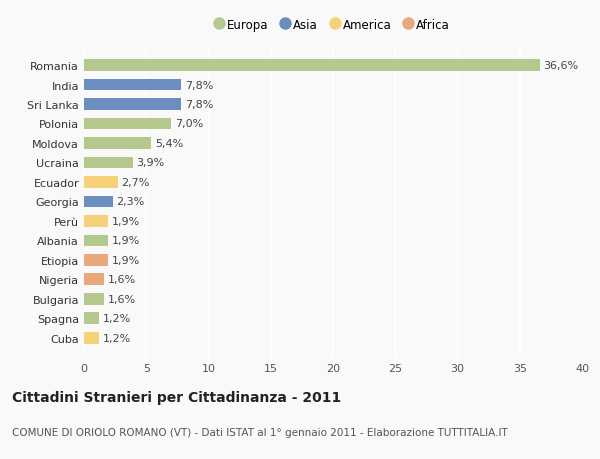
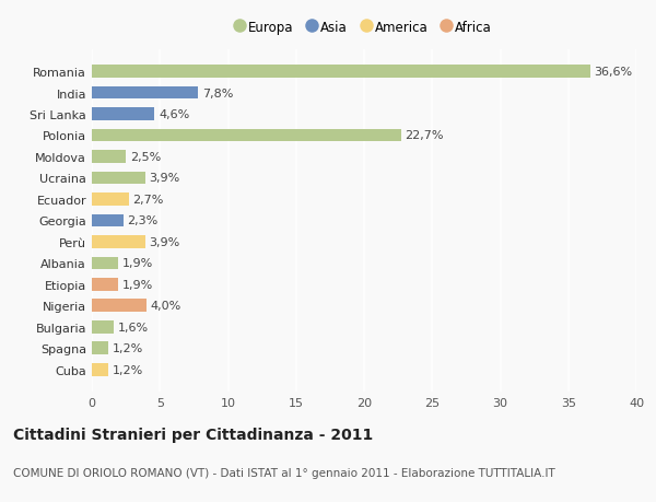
Sri Lanka: 7,8% -> 4,6%
Polonia: 7,0% -> 22,7%
Moldova: 5,4% -> 2,5%
Perù: 1,9% -> 3,9%
Nigeria: 1,6% -> 4,0%
